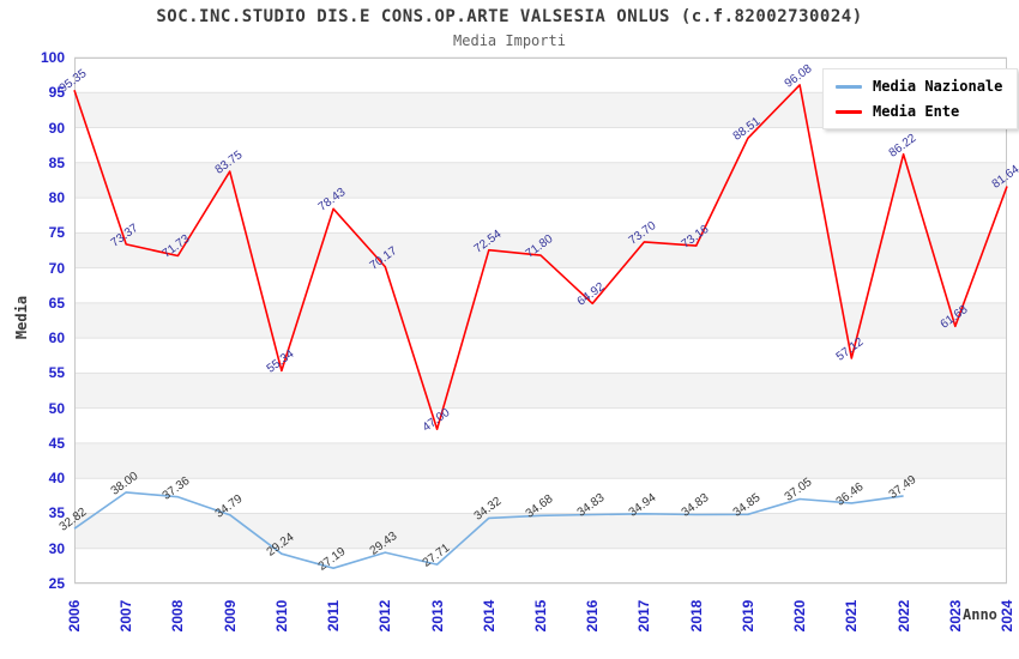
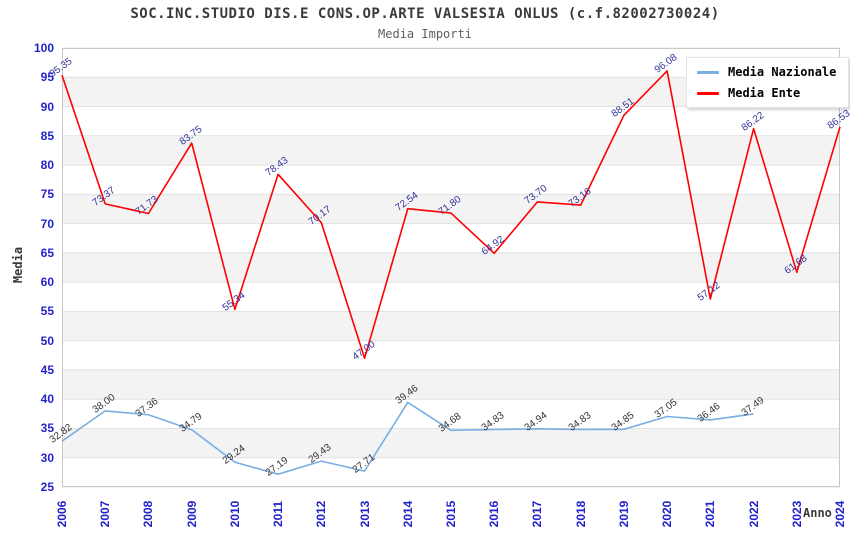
Media Nazionale/2014: 34.32 -> 39.46
Media Ente/2024: 81.64 -> 86.53
